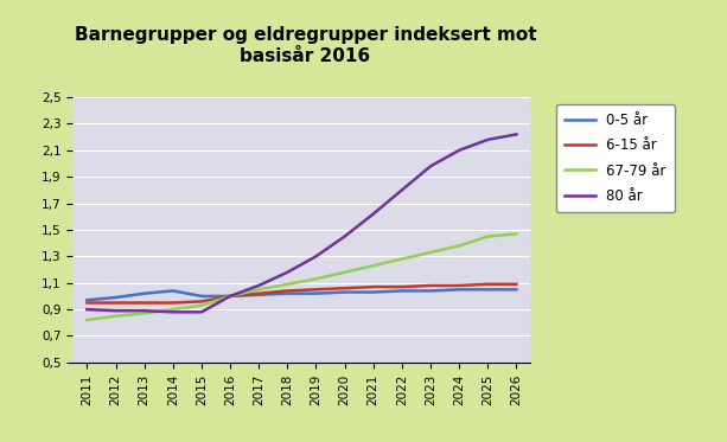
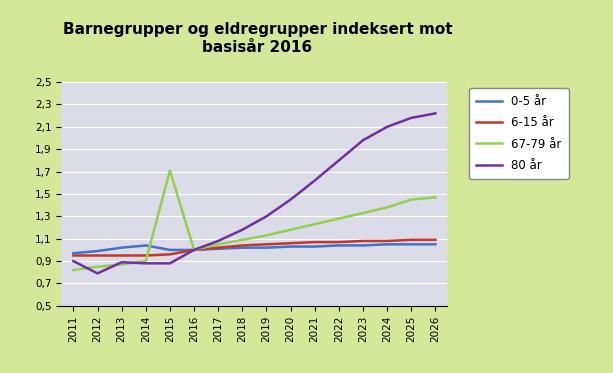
80 år/2012: 0,89 -> 0,79
67-79 år/2015: 0,93 -> 1,71
